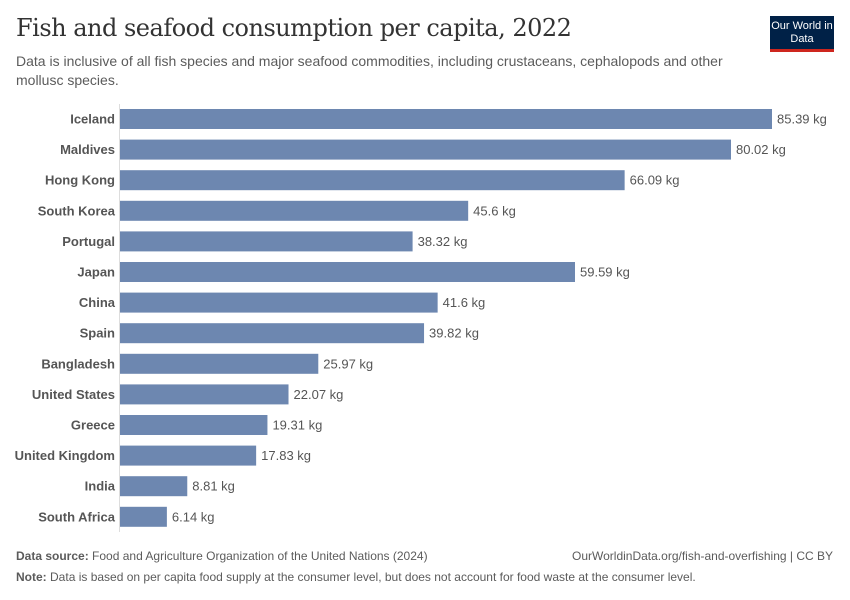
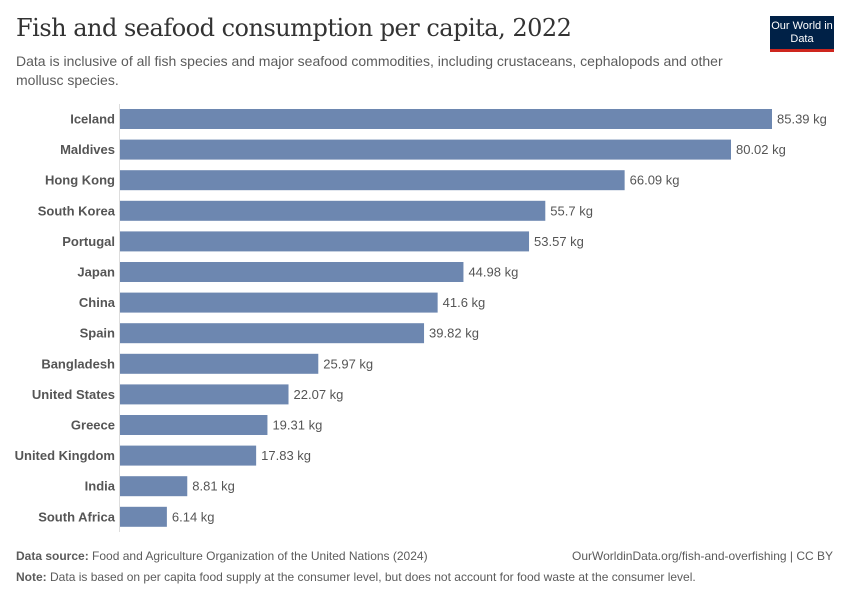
South Korea: 45.6 -> 55.7
Portugal: 38.32 -> 53.57
Japan: 59.59 -> 44.98
